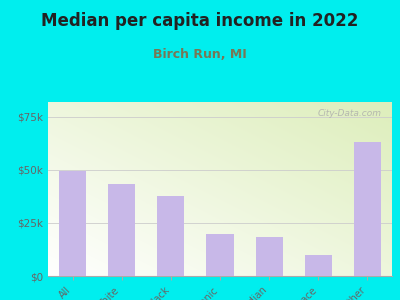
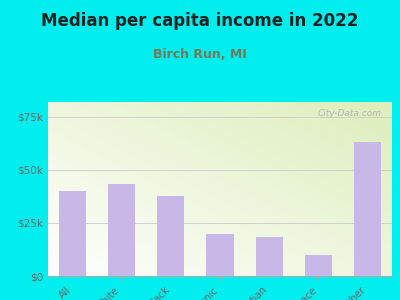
All: $49.5k -> $40.0k
